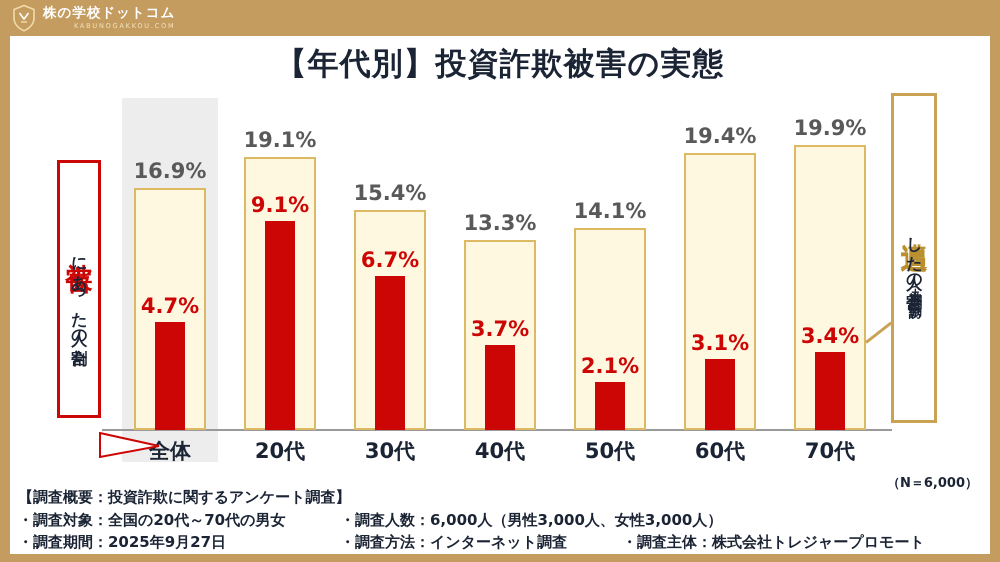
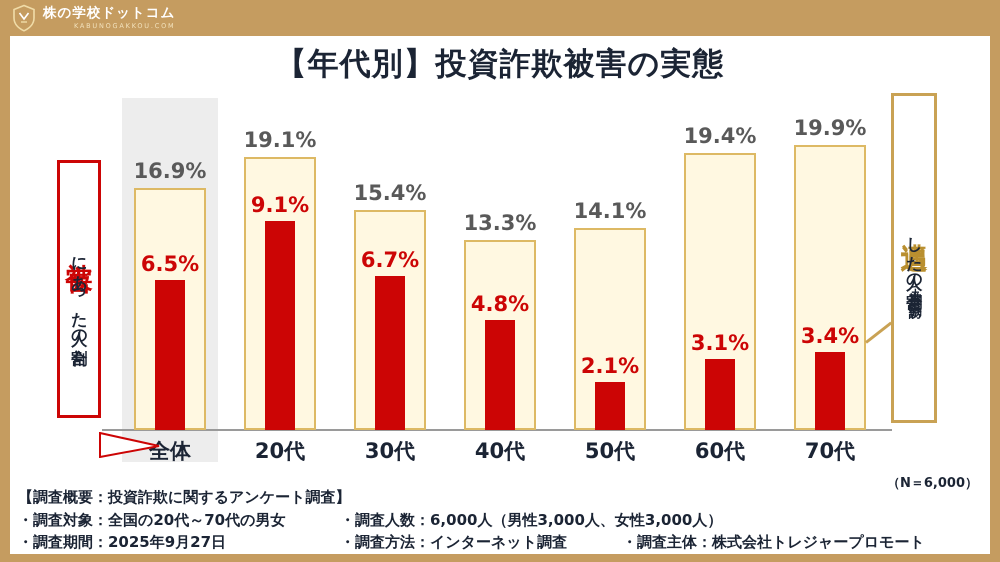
被害にあった人の割合/全体: 4.7% -> 6.5%
被害にあった人の割合/40代: 3.7% -> 4.8%
